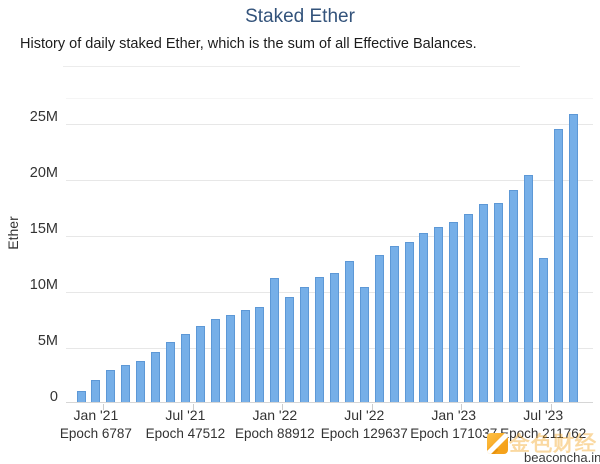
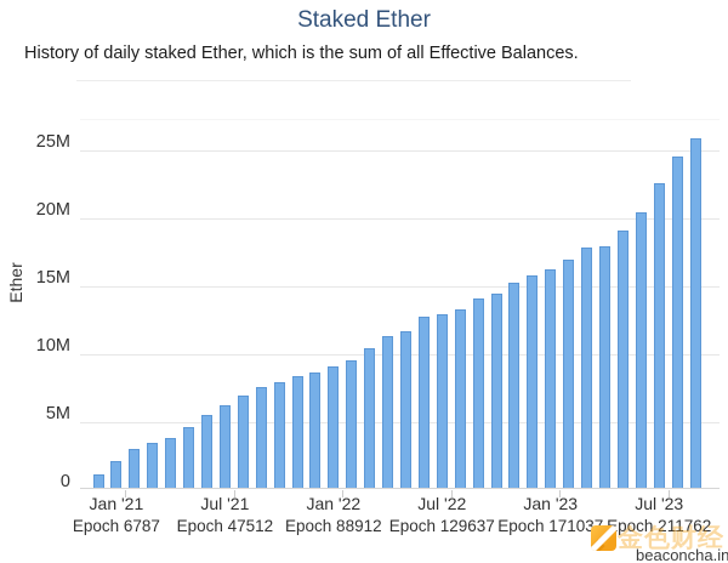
Jan '22: 11.1M -> 8.9M
Jul '22: 10.3M -> 12.8M
Jul '23: 12.9M -> 22.4M
